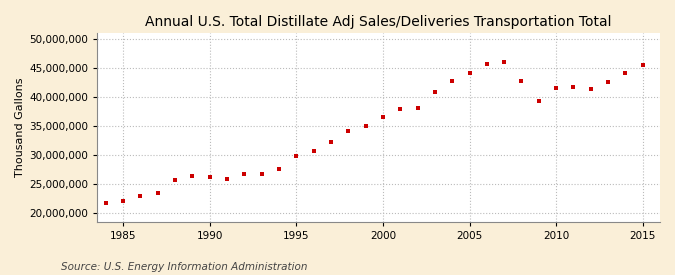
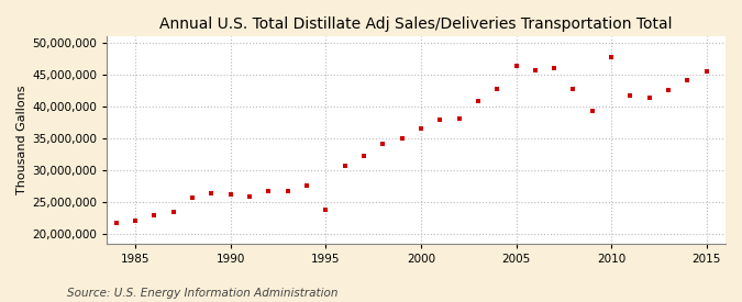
1995: 29,800,000 -> 23,800,000
2005: 44,100,000 -> 46,400,000
2010: 41,500,000 -> 47,800,000
